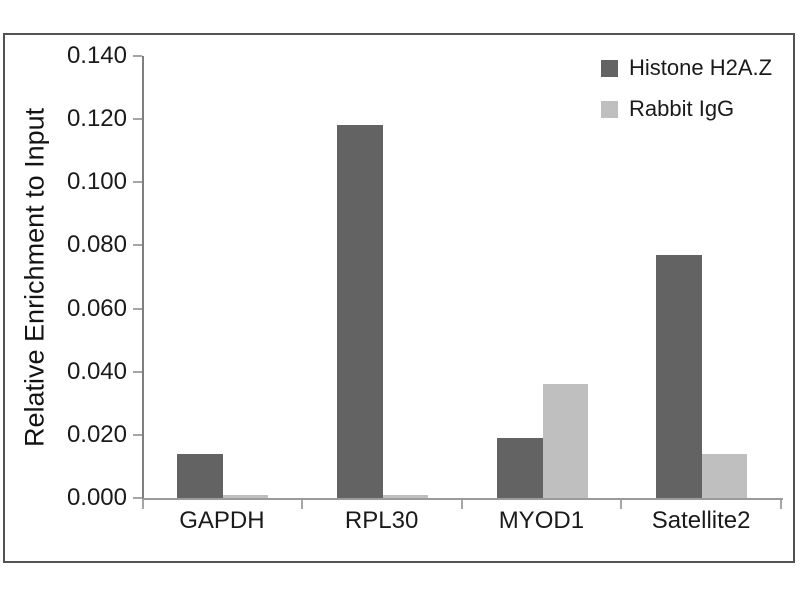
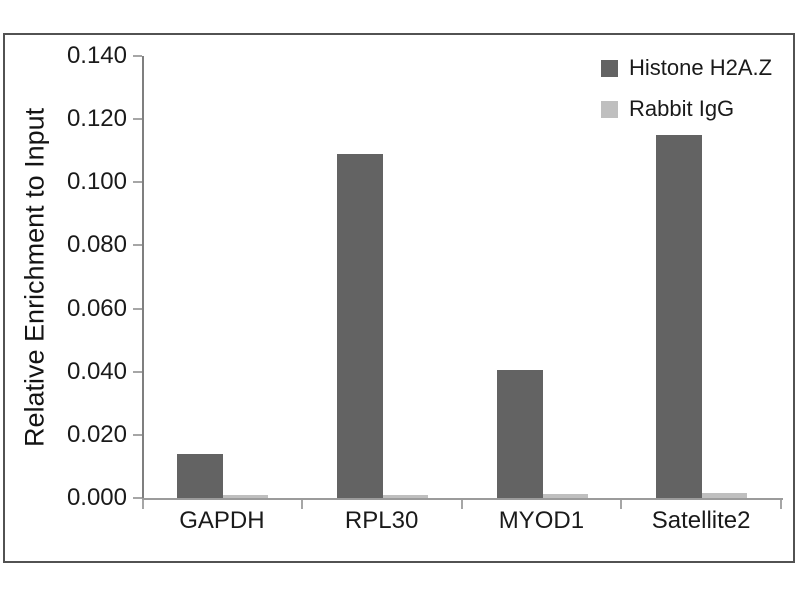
Histone H2A.Z/RPL30: 0.118 -> 0.109
Histone H2A.Z/MYOD1: 0.019 -> 0.041
Rabbit IgG/MYOD1: 0.036 -> 0.001
Histone H2A.Z/Satellite2: 0.077 -> 0.115
Rabbit IgG/Satellite2: 0.014 -> 0.002
